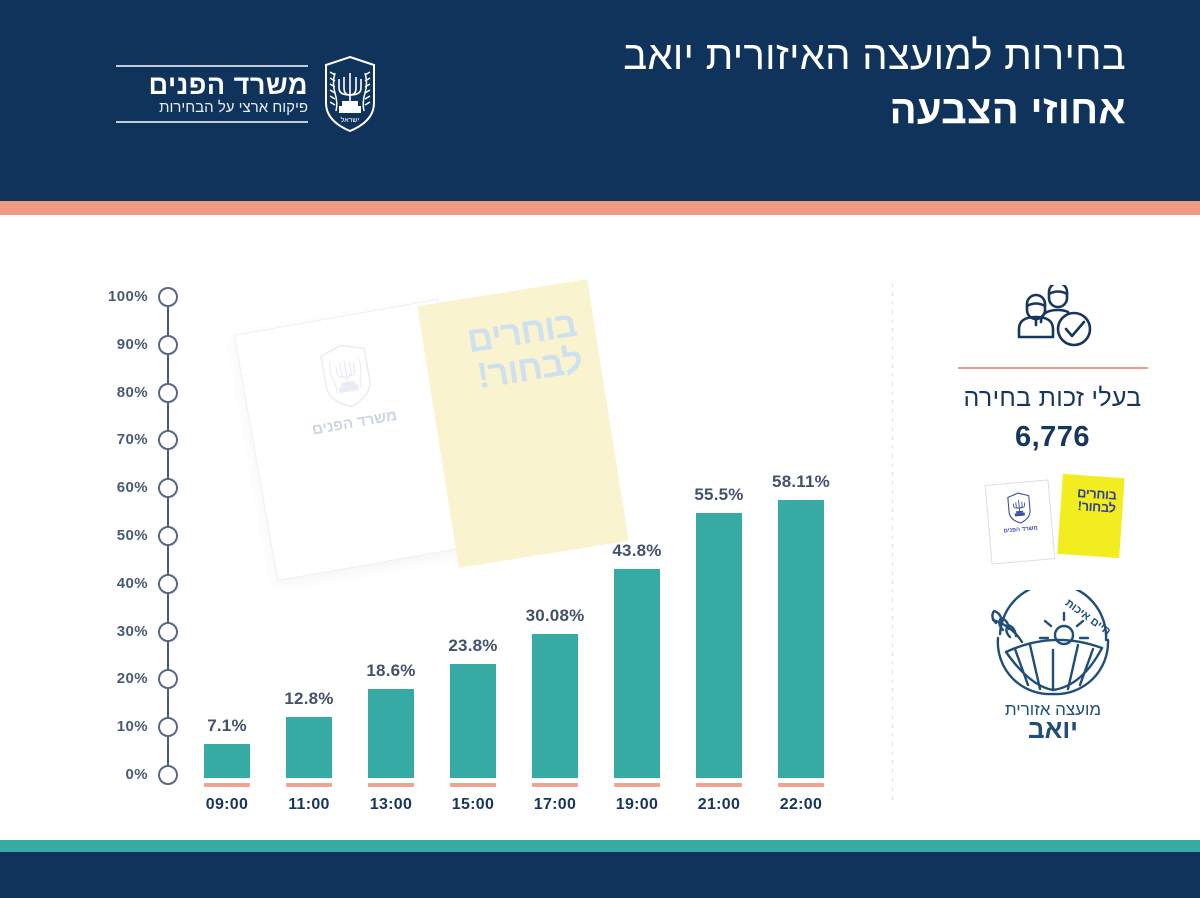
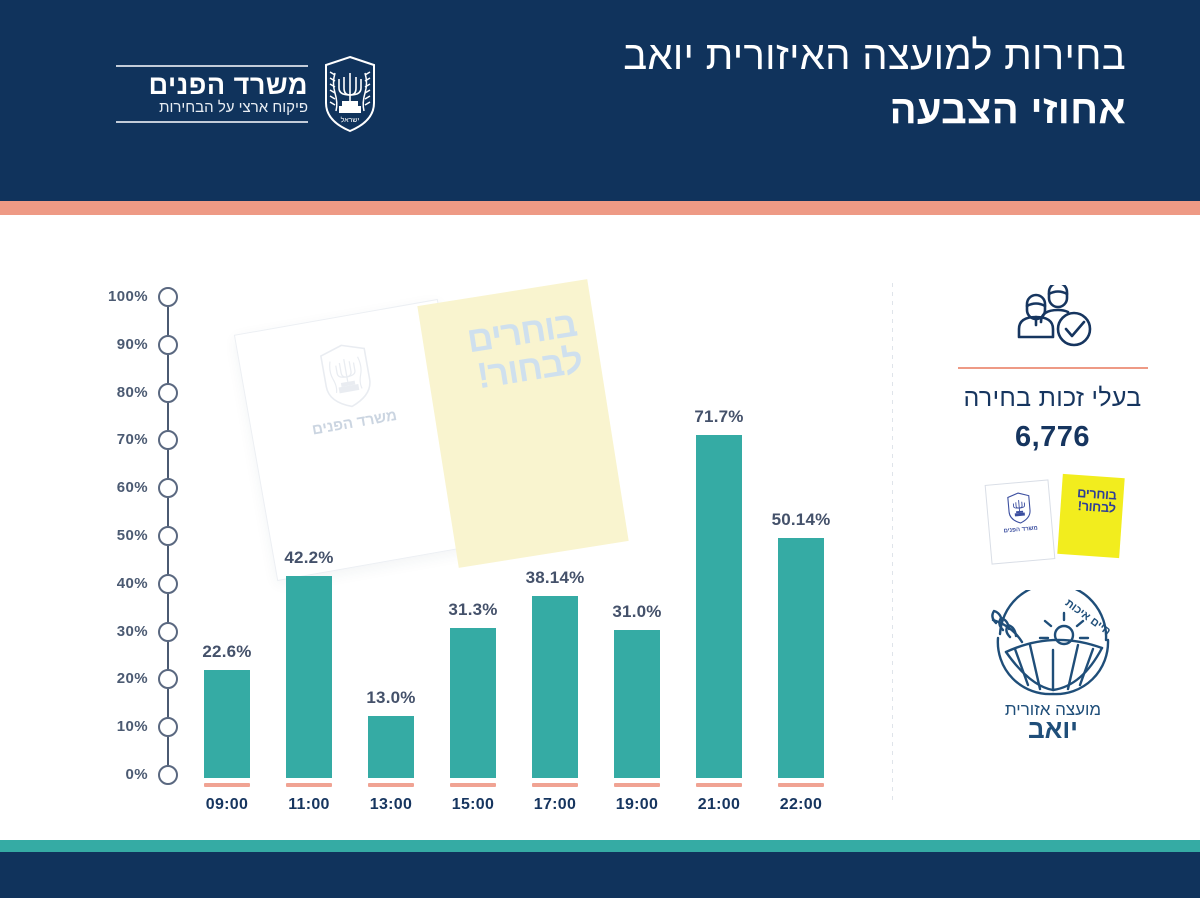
09:00: 7.1% -> 22.6%
11:00: 12.8% -> 42.2%
13:00: 18.6% -> 13.0%
15:00: 23.8% -> 31.3%
17:00: 30.08% -> 38.14%
19:00: 43.8% -> 31.0%
21:00: 55.5% -> 71.7%
22:00: 58.11% -> 50.14%
